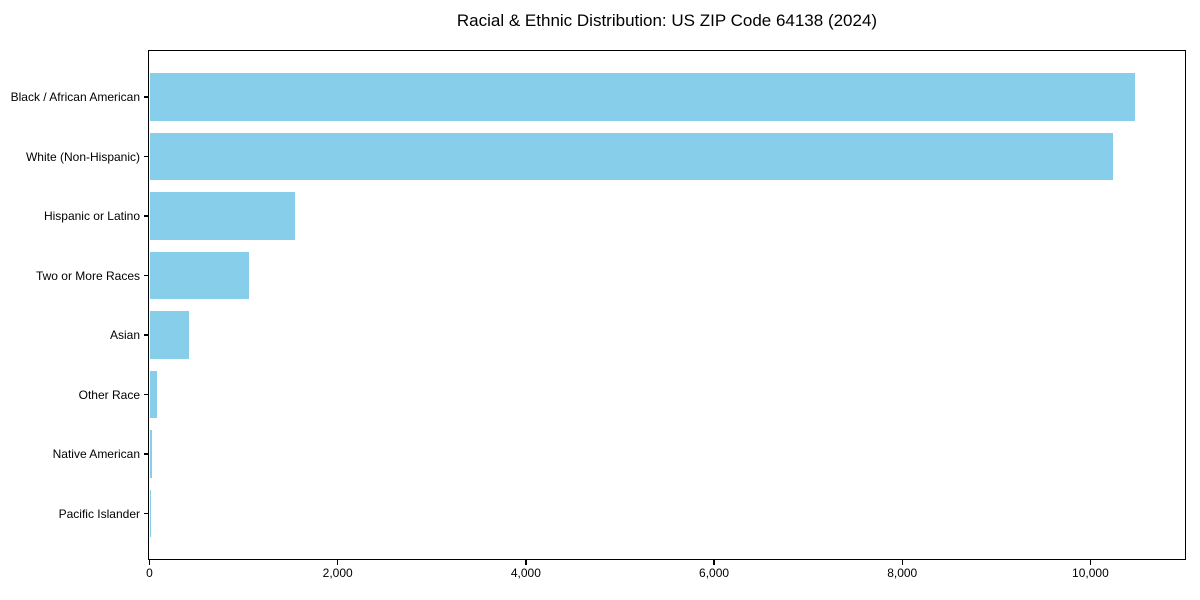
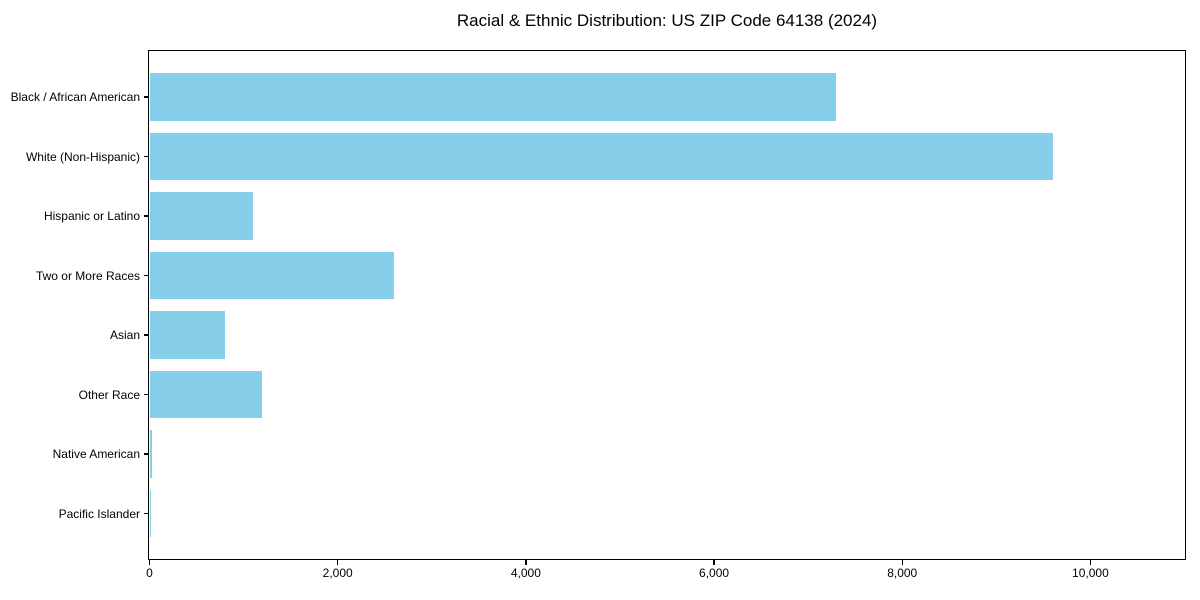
Black / African American: 10500 -> 7300
White (Non-Hispanic): 10200 -> 9600
Hispanic or Latino: 1600 -> 1100
Two or More Races: 1100 -> 2600
Asian: 400 -> 800
Other Race: 100 -> 1200
